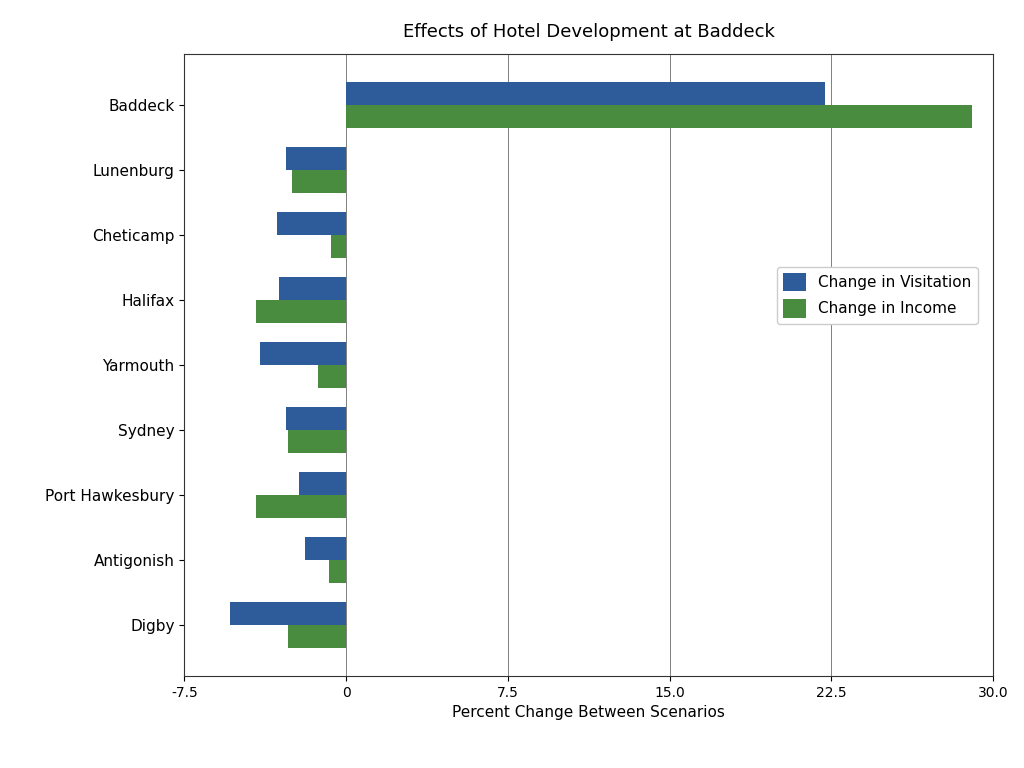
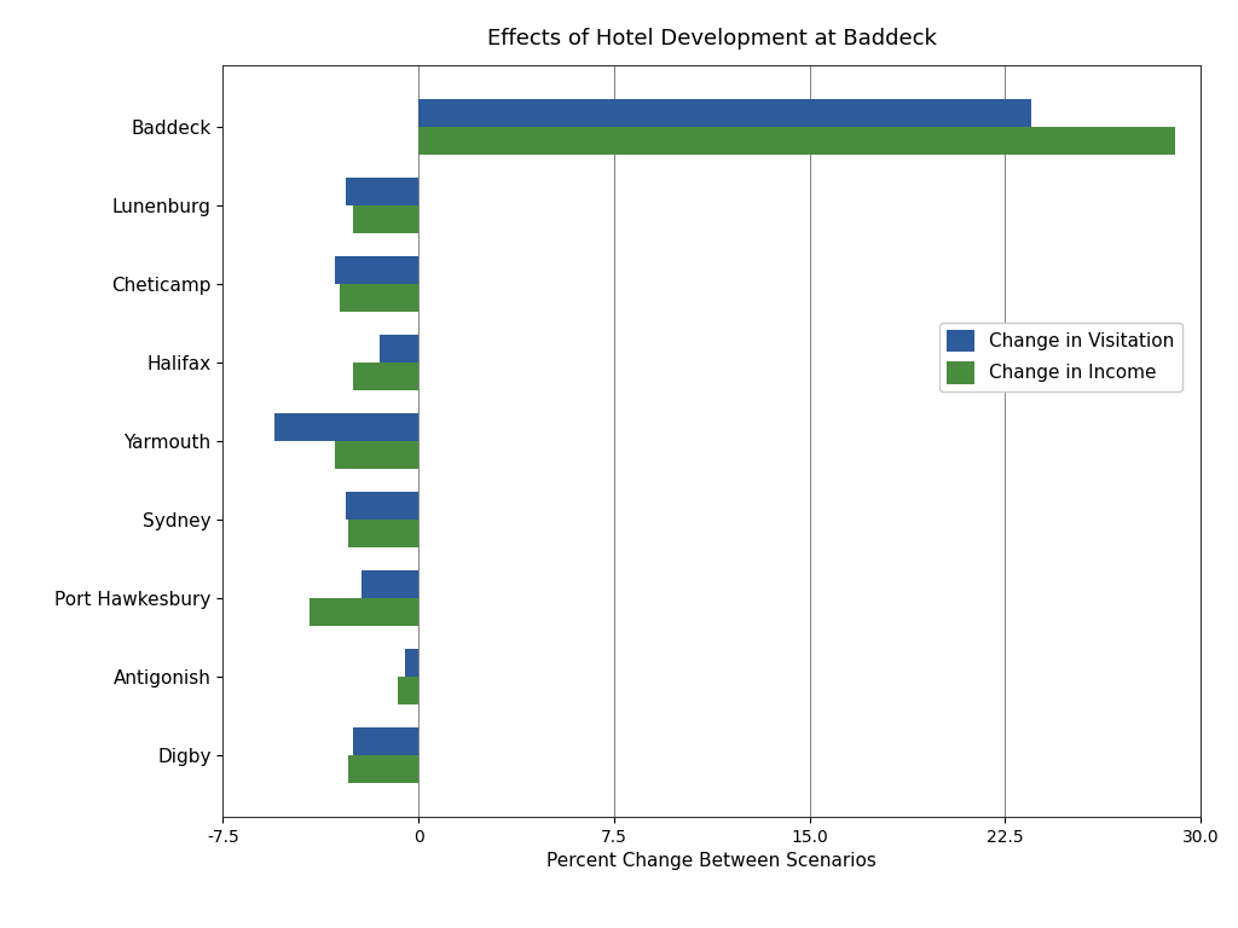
Change in Visitation/Baddeck: 22.2 -> 23.5
Change in Income/Cheticamp: -0.7 -> -3.0
Change in Visitation/Halifax: -3.1 -> -1.5
Change in Income/Halifax: -4.2 -> -2.5
Change in Visitation/Yarmouth: -4.0 -> -5.5
Change in Income/Yarmouth: -1.3 -> -3.2
Change in Visitation/Antigonish: -1.9 -> -0.5
Change in Visitation/Digby: -5.4 -> -2.5
